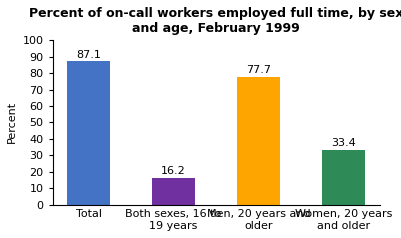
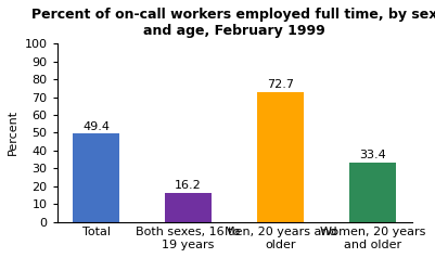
Total: 87.1 -> 49.4
Men, 20 years and older: 77.7 -> 72.7
